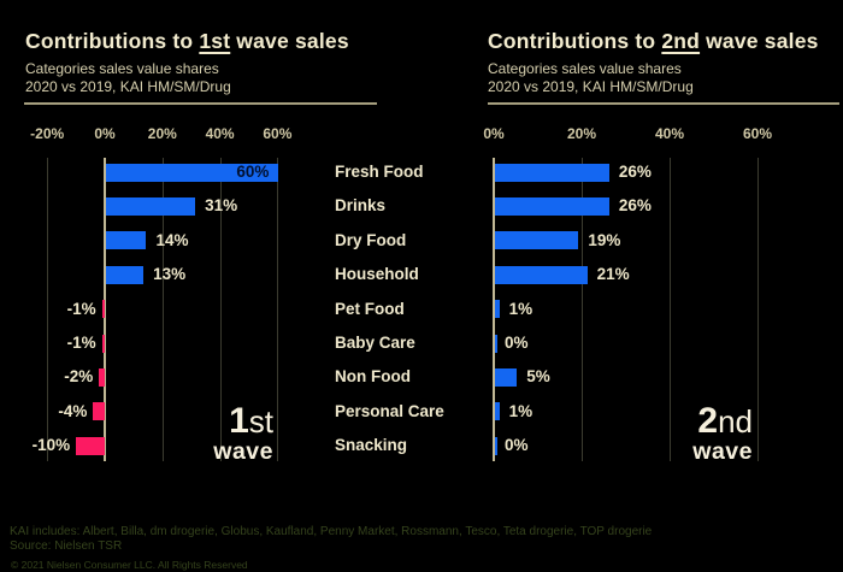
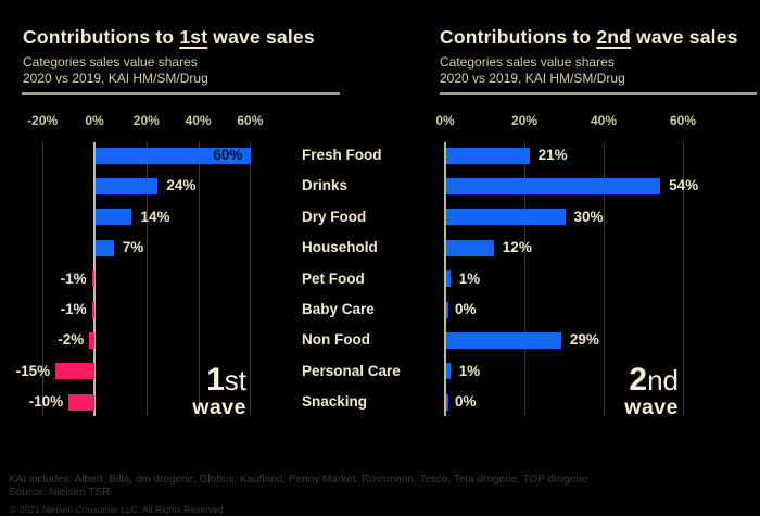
Contributions to 1st wave sales/Drinks: 31% -> 24%
Contributions to 1st wave sales/Household: 13% -> 7%
Contributions to 1st wave sales/Personal Care: -4% -> -15%
Contributions to 2nd wave sales/Fresh Food: 26% -> 21%
Contributions to 2nd wave sales/Drinks: 26% -> 54%
Contributions to 2nd wave sales/Dry Food: 19% -> 30%
Contributions to 2nd wave sales/Household: 21% -> 12%
Contributions to 2nd wave sales/Non Food: 5% -> 29%
